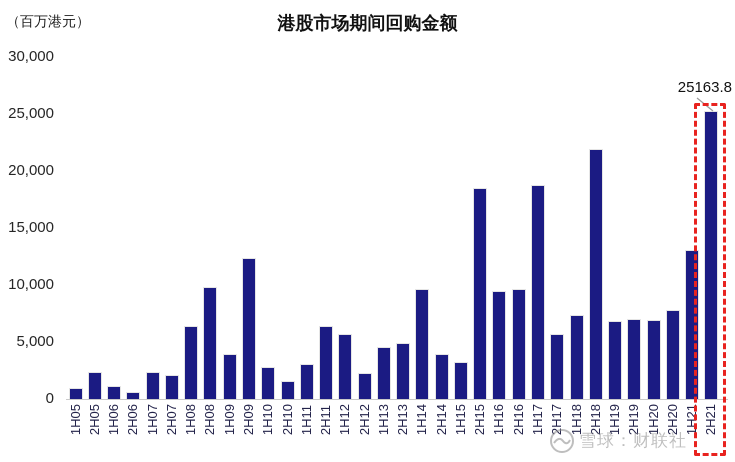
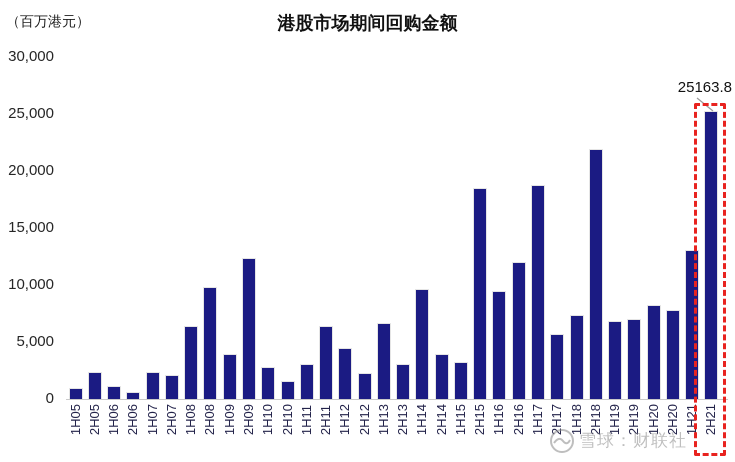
1H12: 5600 -> 4400
1H13: 4500 -> 6600
2H13: 4800 -> 3000
2H16: 9600 -> 11900
1H20: 6800 -> 8200
